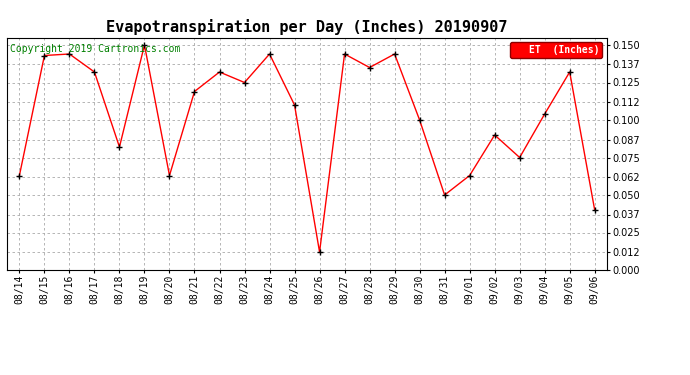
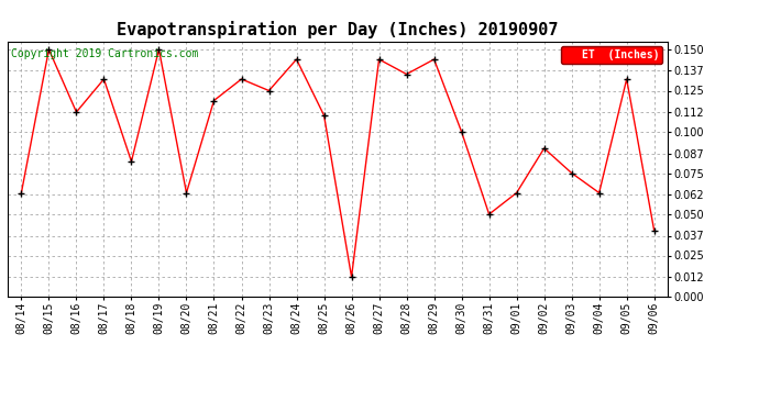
08/15: 0.143 -> 0.150
08/16: 0.144 -> 0.112
09/04: 0.104 -> 0.063
